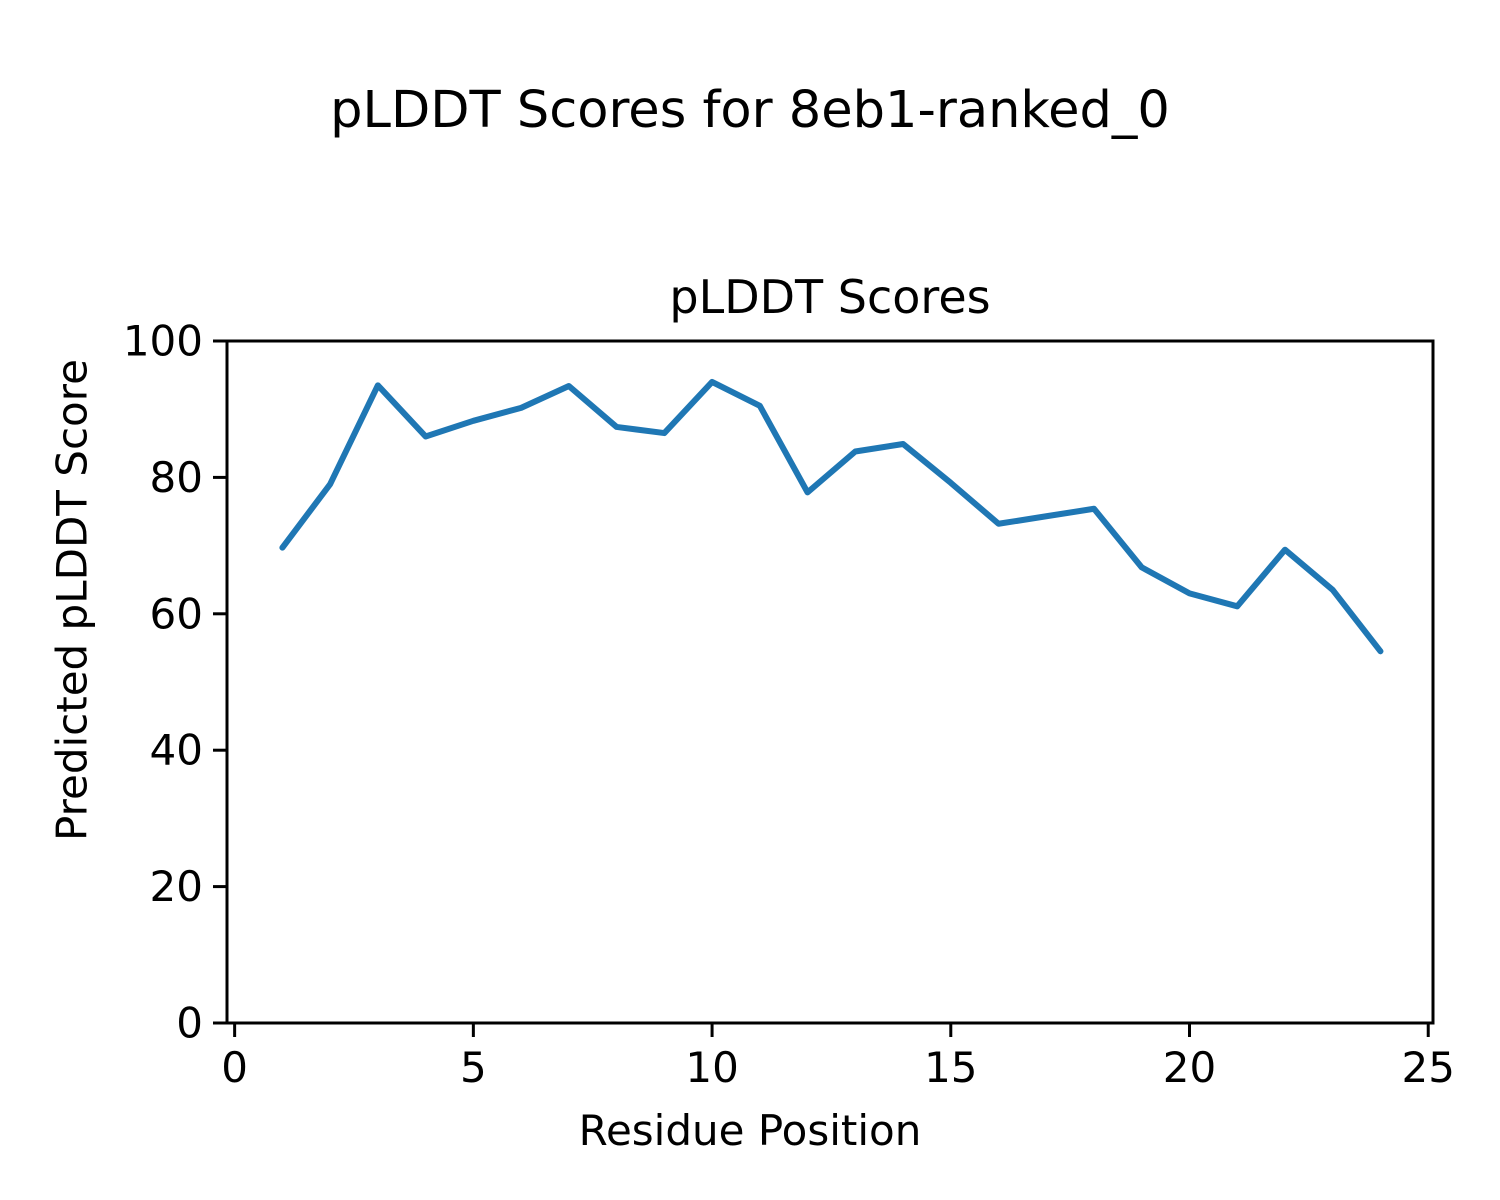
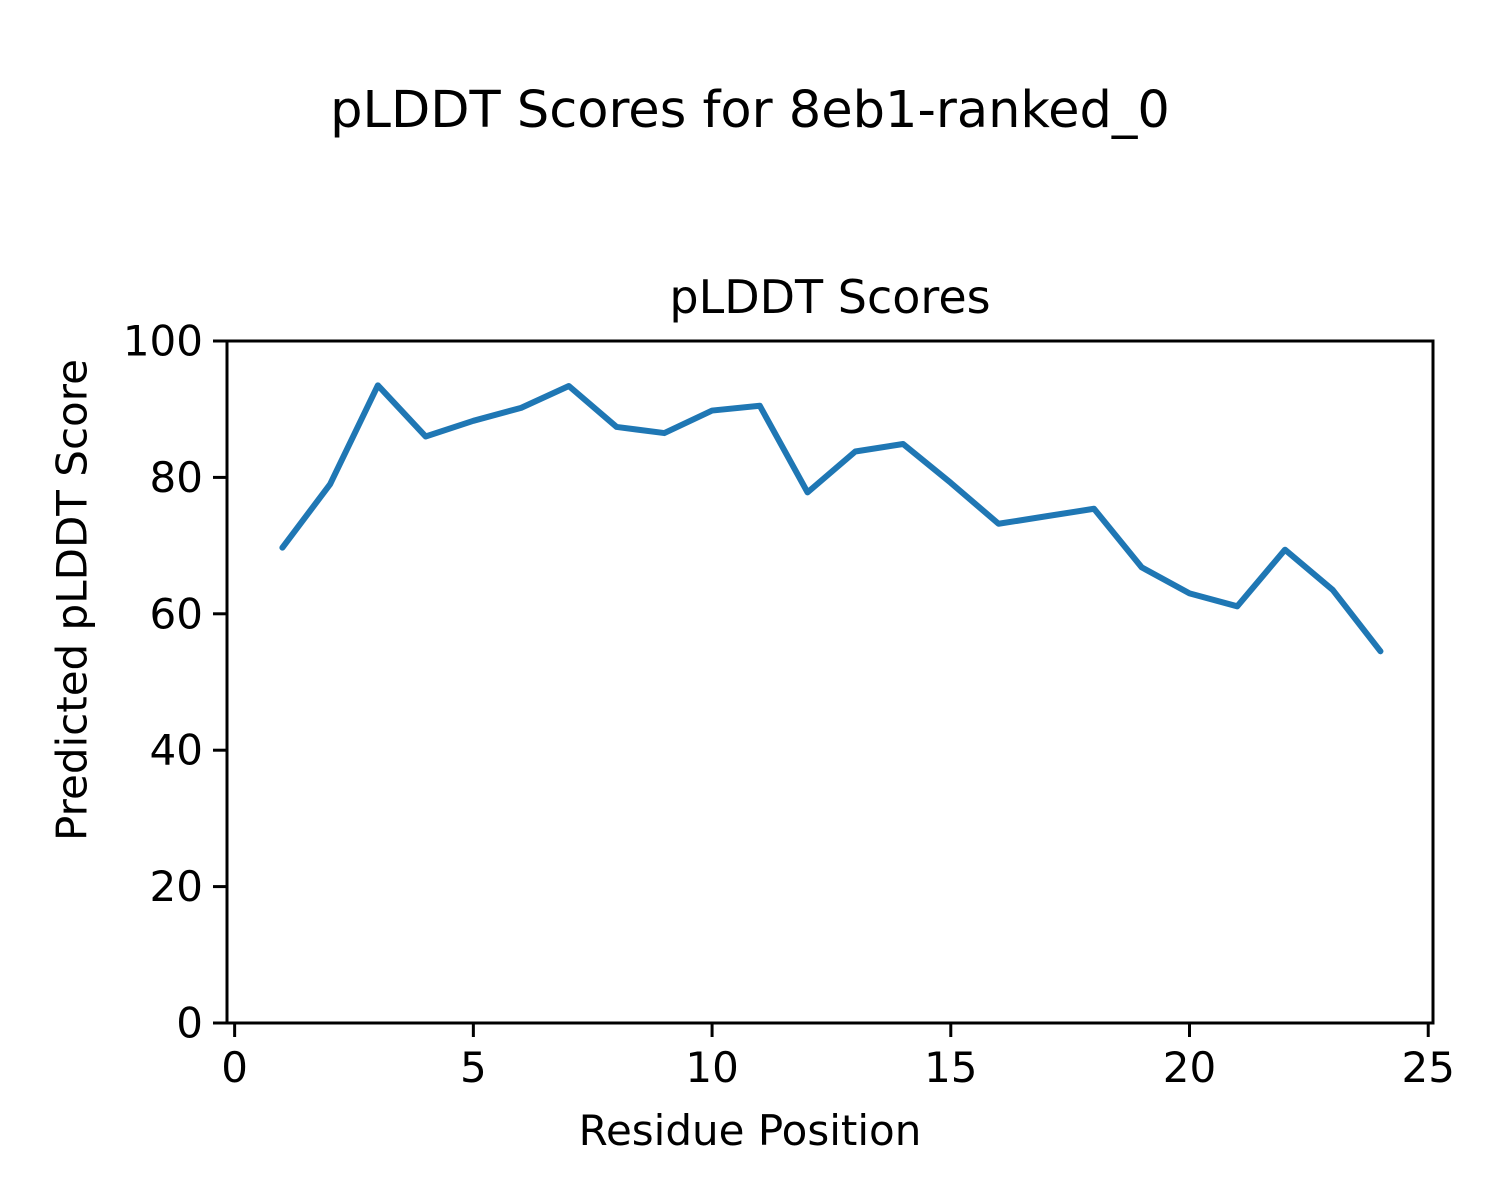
10: 94 -> 90
